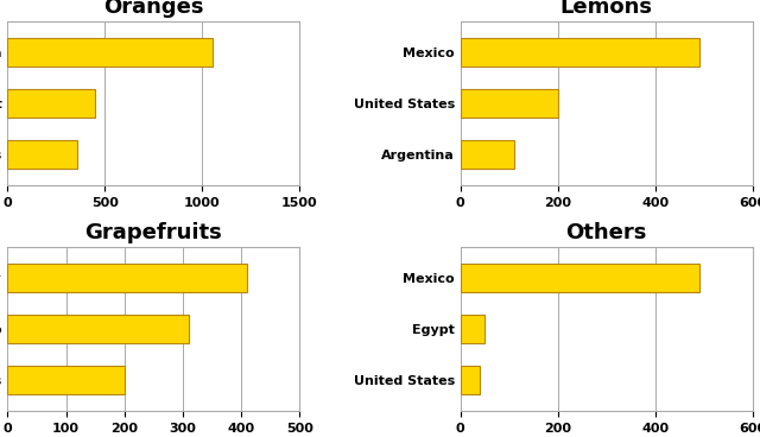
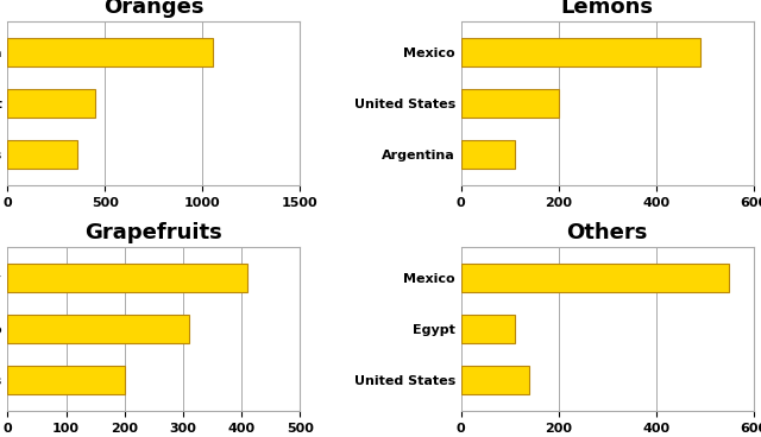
Others/Mexico: 490 -> 550
Others/Egypt: 50 -> 110
Others/United States: 40 -> 140
